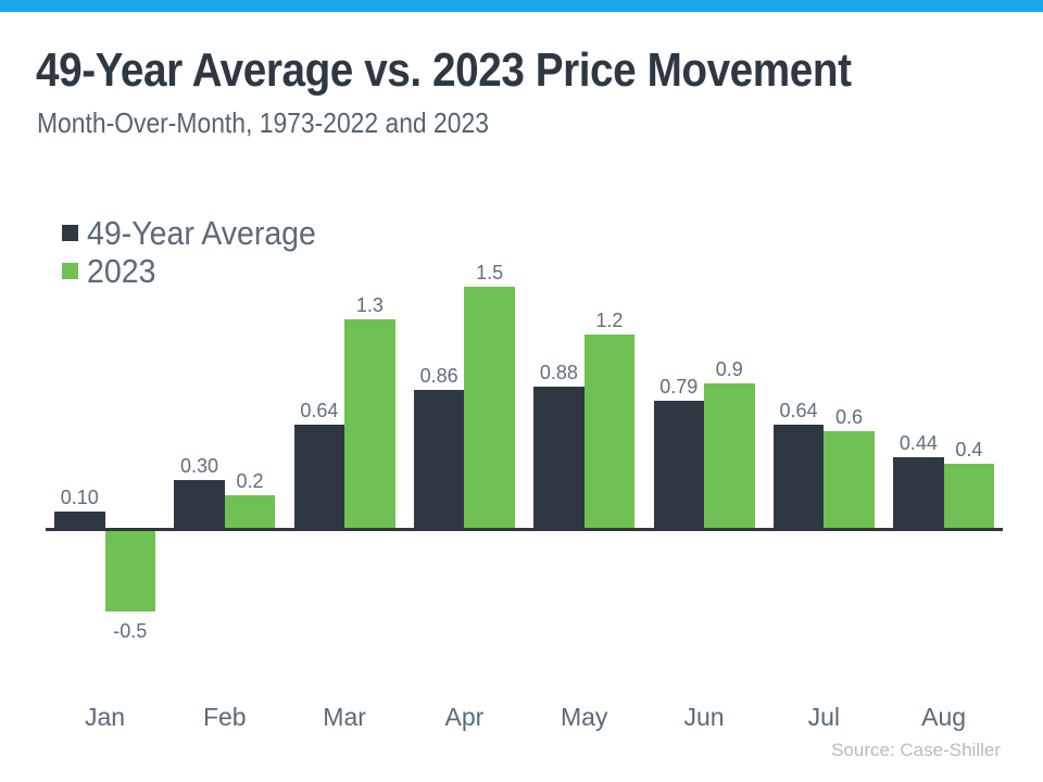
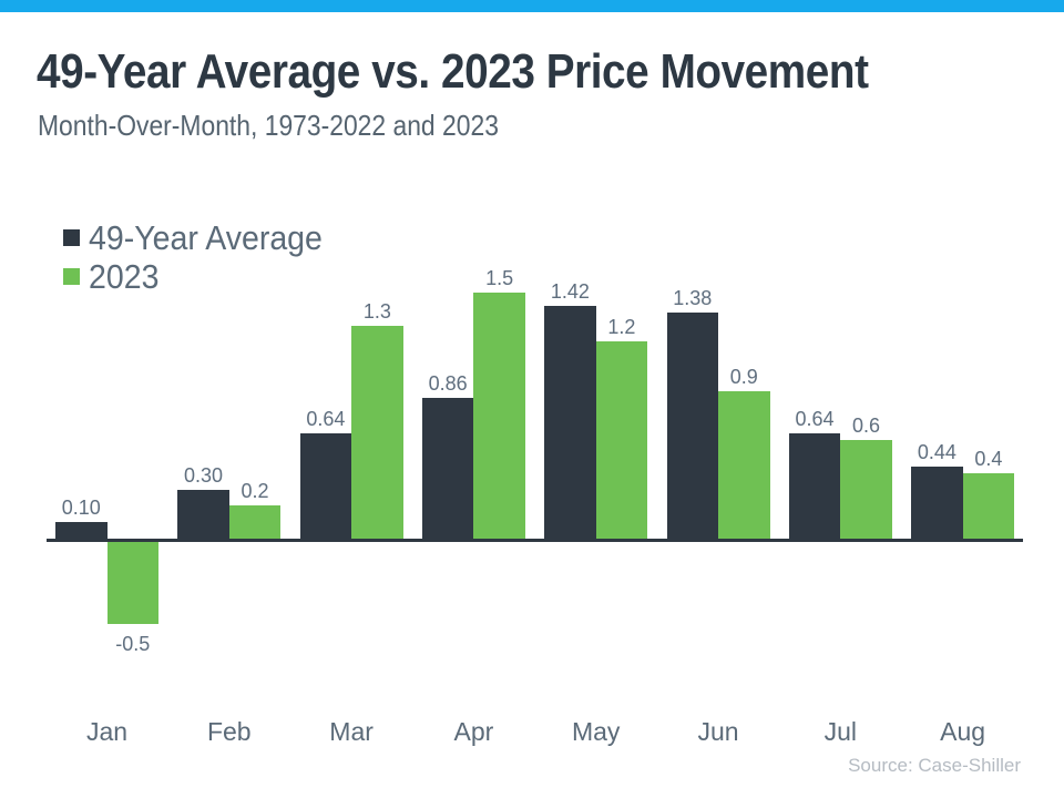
49-Year Average/May: 0.88 -> 1.42
49-Year Average/Jun: 0.79 -> 1.38
